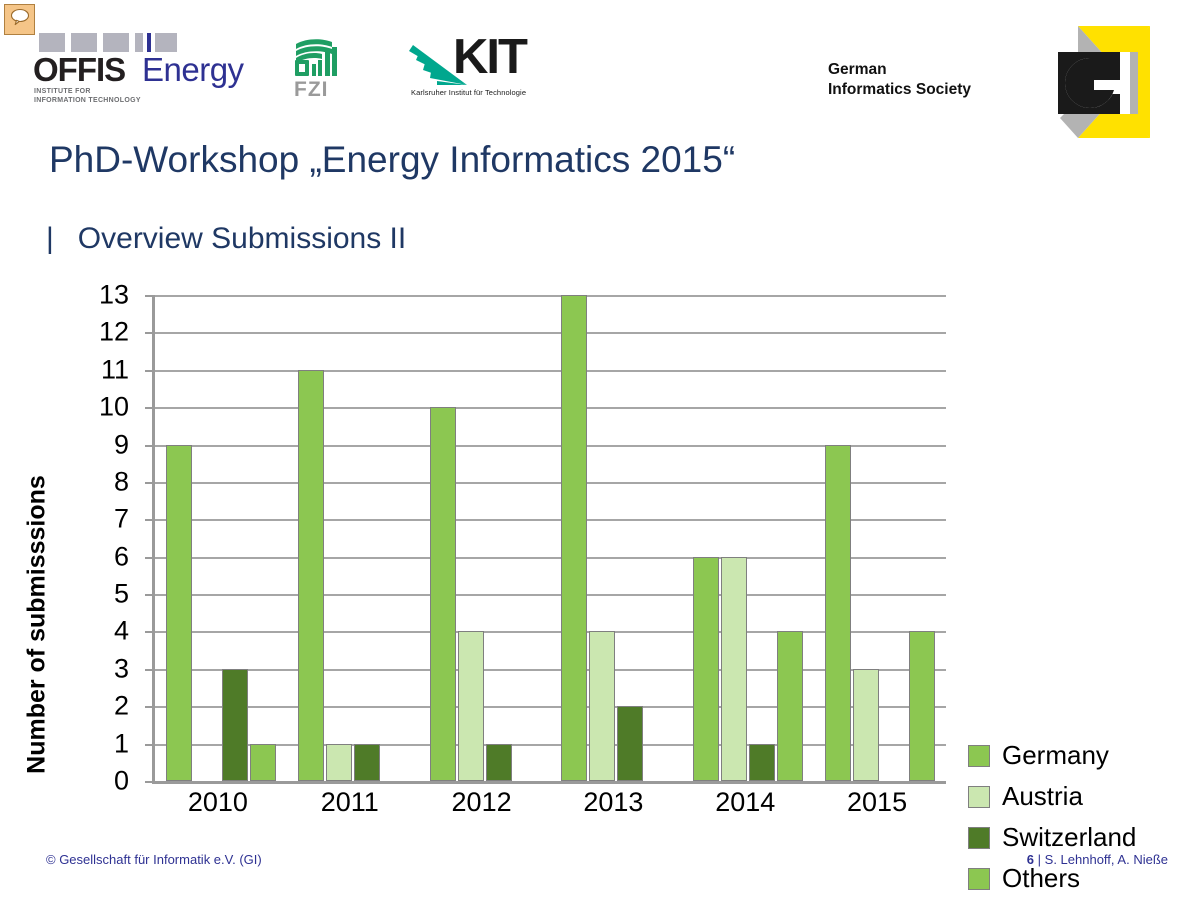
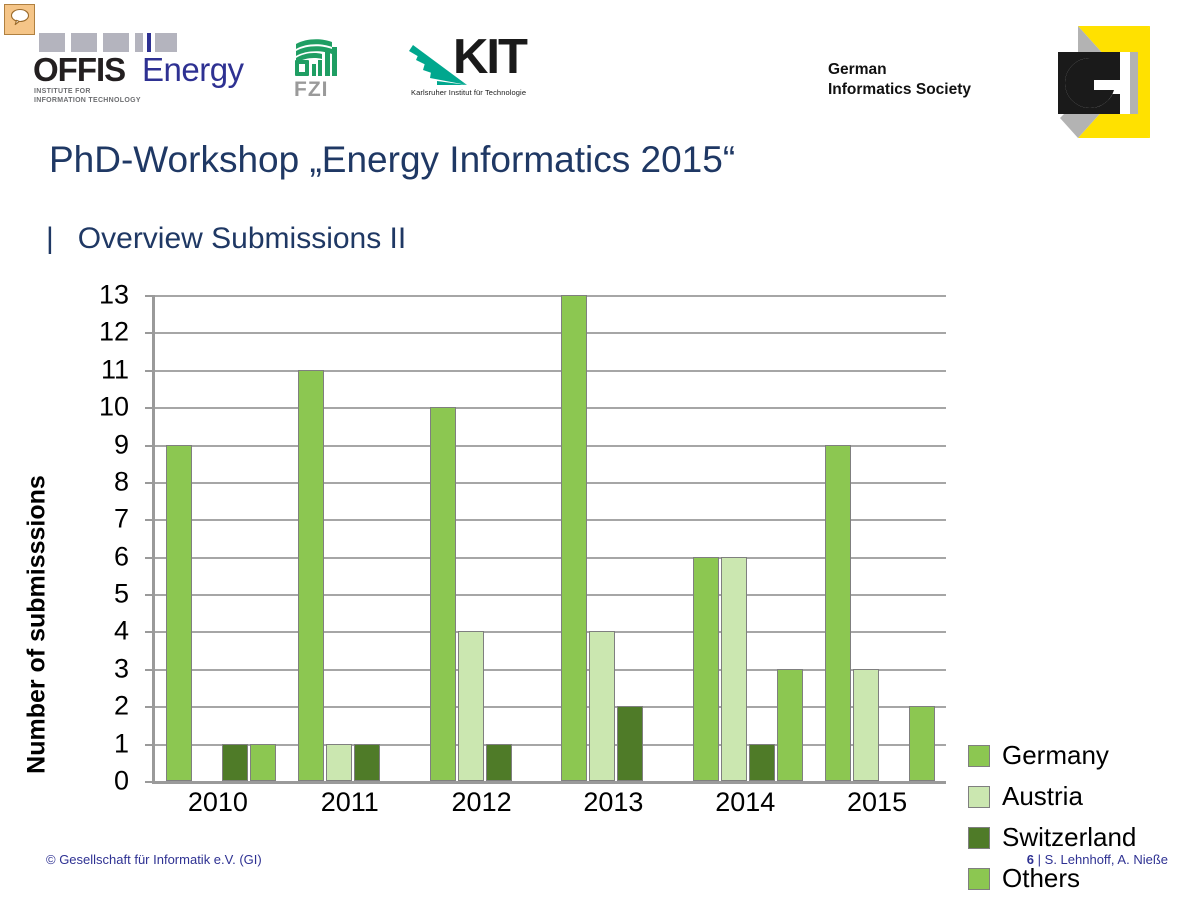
Switzerland/2010: 3 -> 1
Others/2014: 4 -> 3
Others/2015: 4 -> 2
